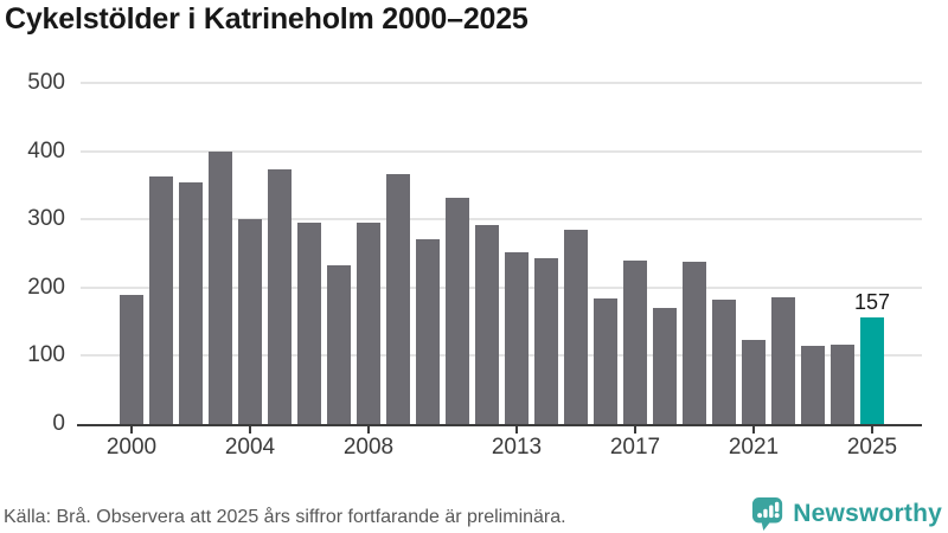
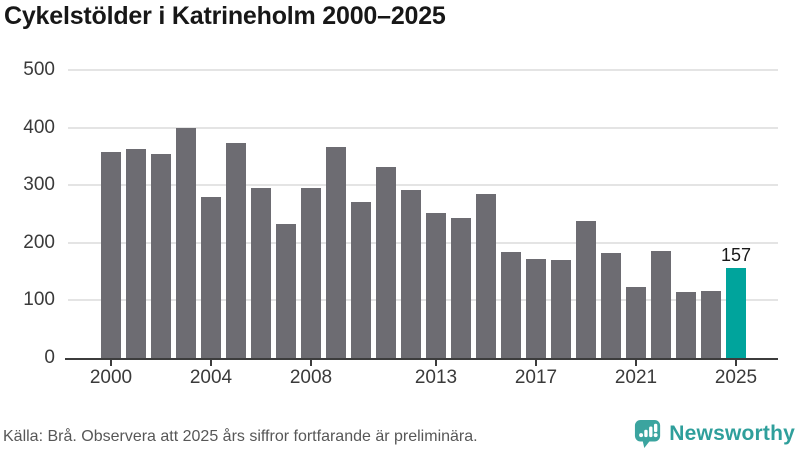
2000: 190 -> 360
2004: 300 -> 280
2017: 240 -> 170
